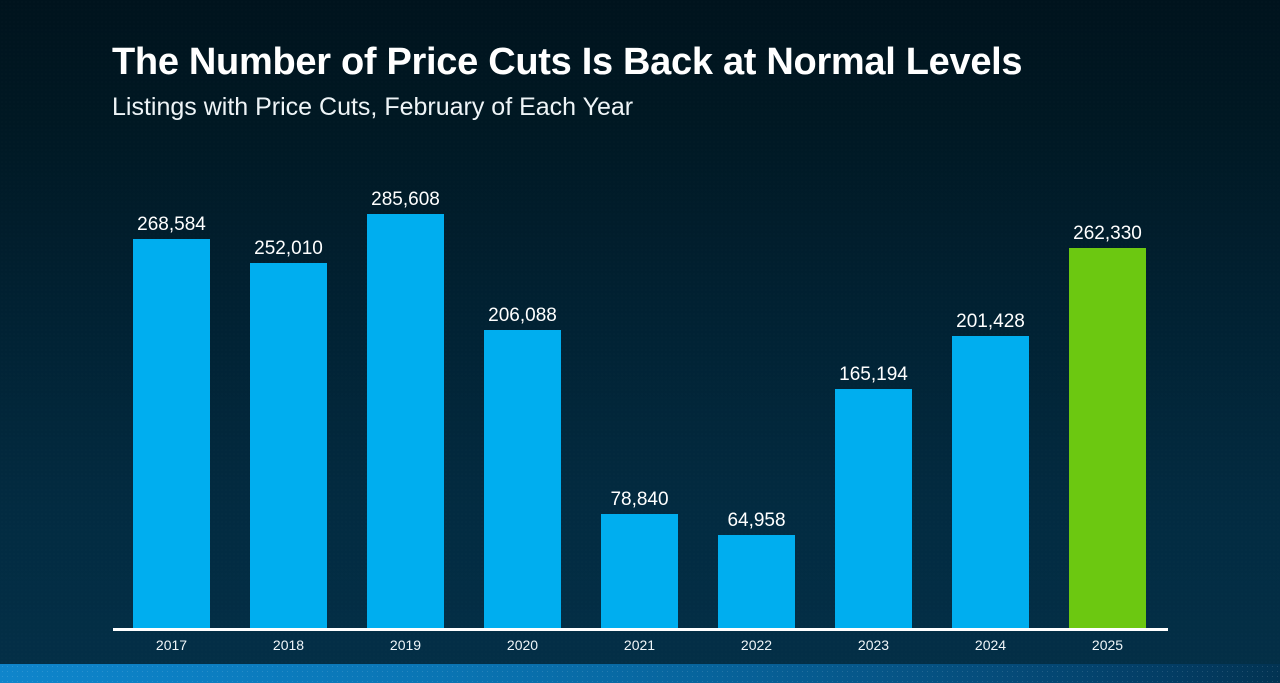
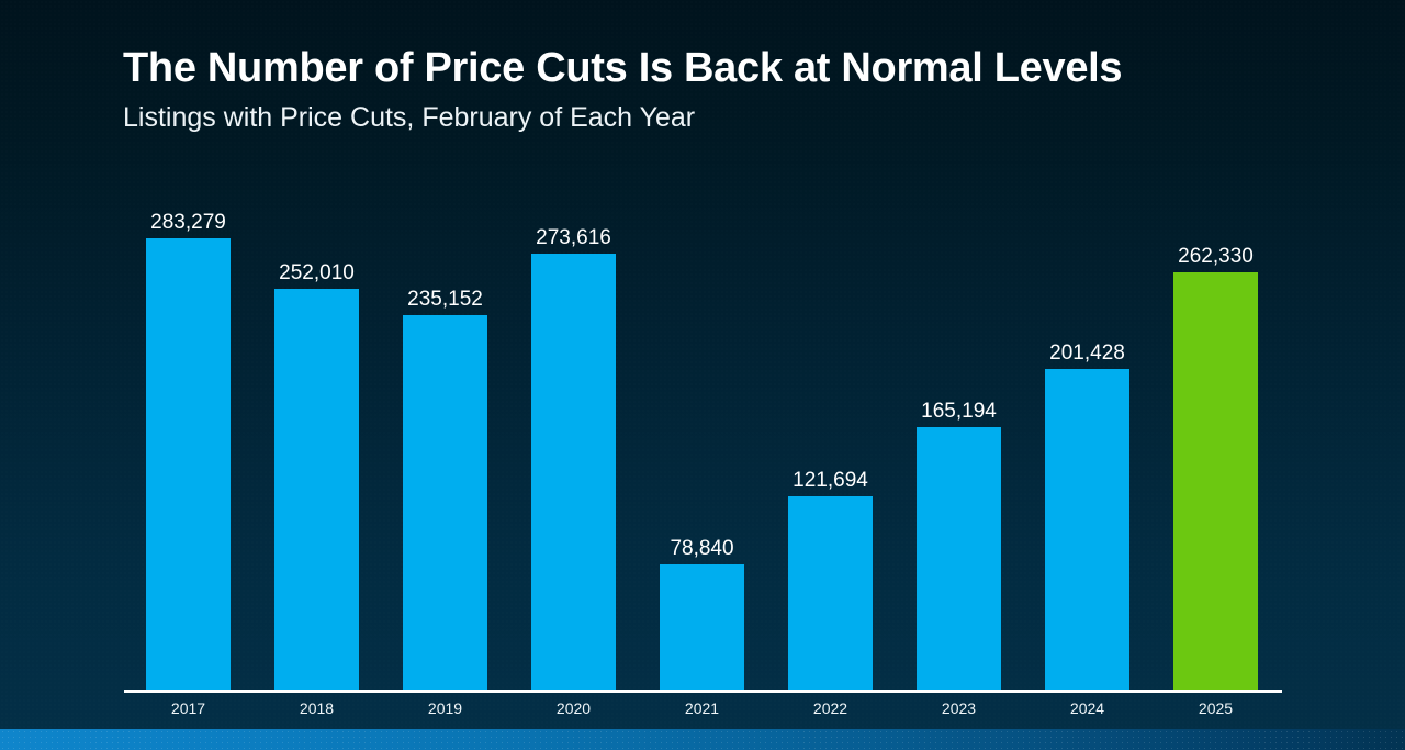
2017: 268,584 -> 283,279
2019: 285,608 -> 235,152
2020: 206,088 -> 273,616
2022: 64,958 -> 121,694
